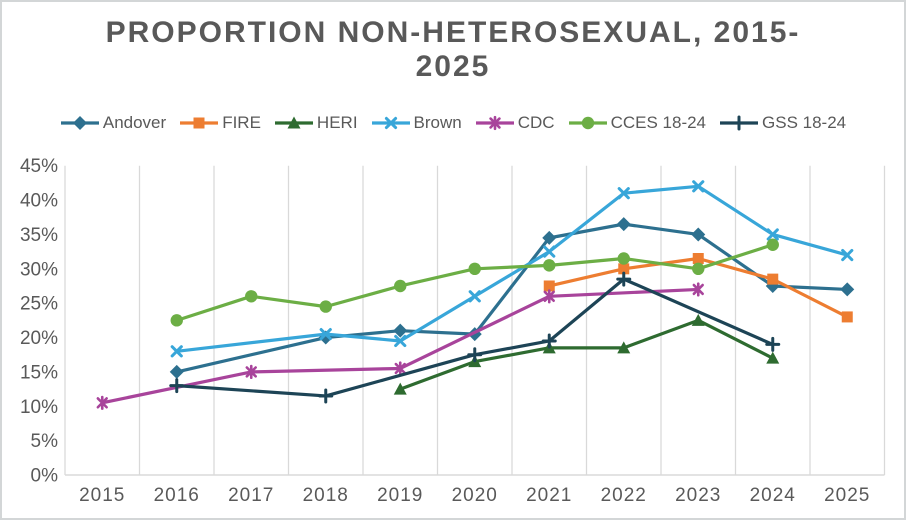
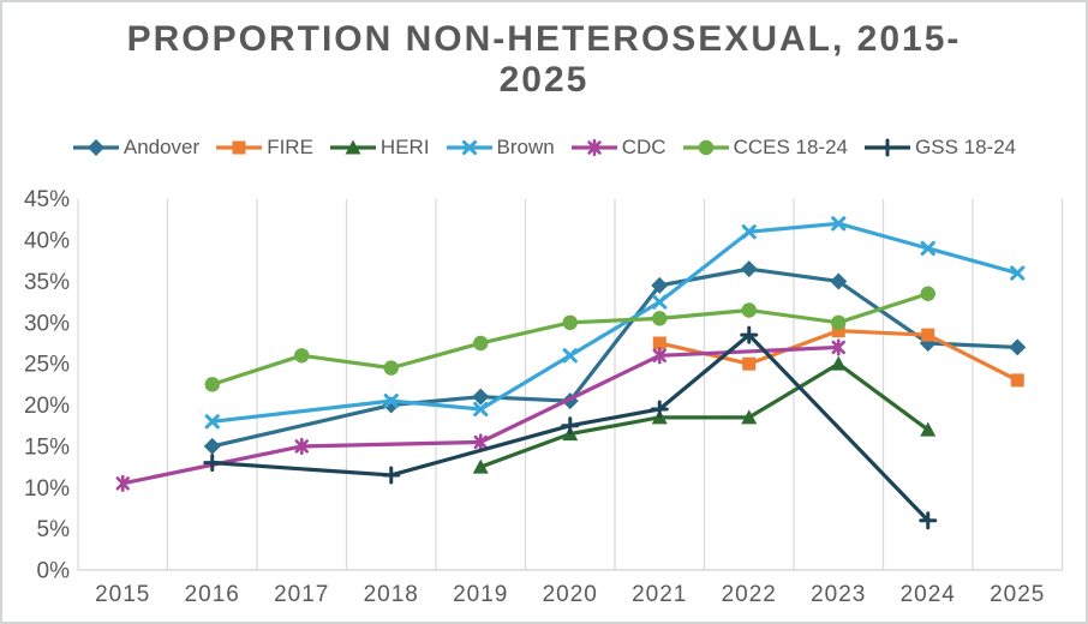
FIRE/2022: 30% -> 25%
FIRE/2023: 32% -> 29%
HERI/2023: 22% -> 25%
Brown/2024: 35% -> 39%
GSS 18-24/2024: 19% -> 6%
Brown/2025: 32% -> 36%
